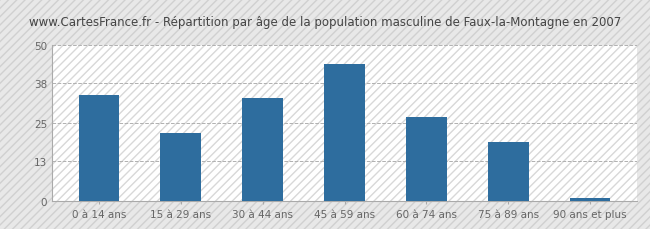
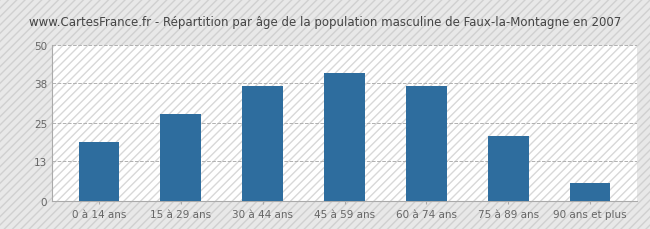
0 à 14 ans: 34 -> 19
15 à 29 ans: 22 -> 28
30 à 44 ans: 33 -> 37
45 à 59 ans: 44 -> 41
60 à 74 ans: 27 -> 37
75 à 89 ans: 19 -> 21
90 ans et plus: 1 -> 6
